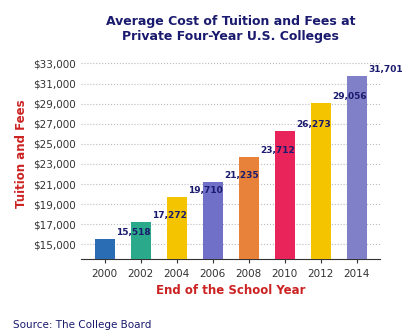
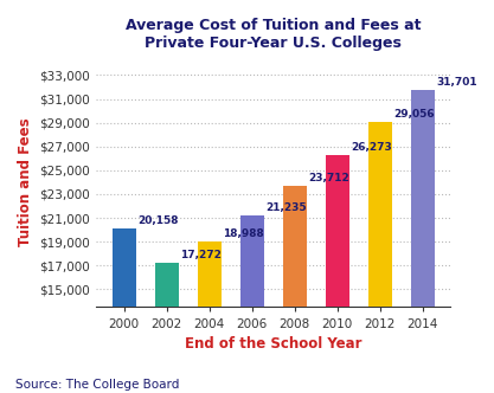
2000: 15,518 -> 20,158
2004: 19,710 -> 18,988
